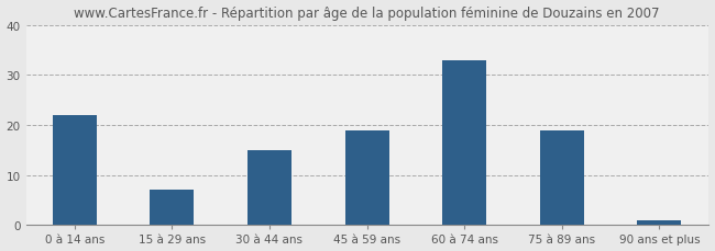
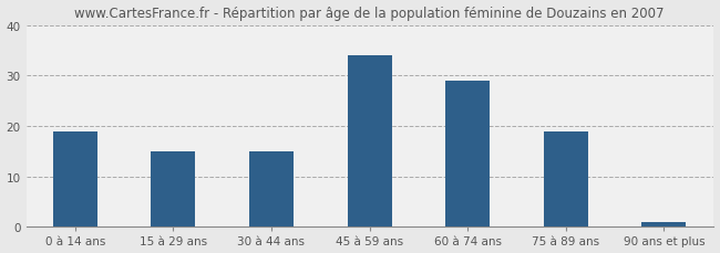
0 à 14 ans: 22 -> 19
15 à 29 ans: 7 -> 15
45 à 59 ans: 19 -> 34
60 à 74 ans: 33 -> 29
